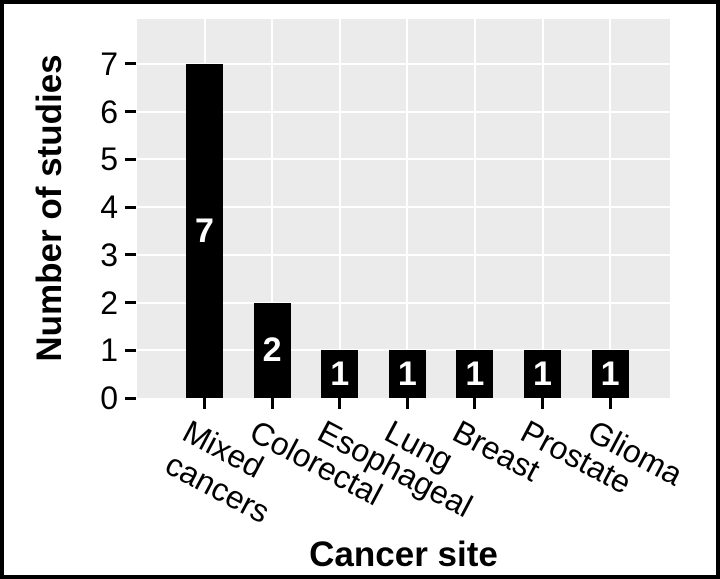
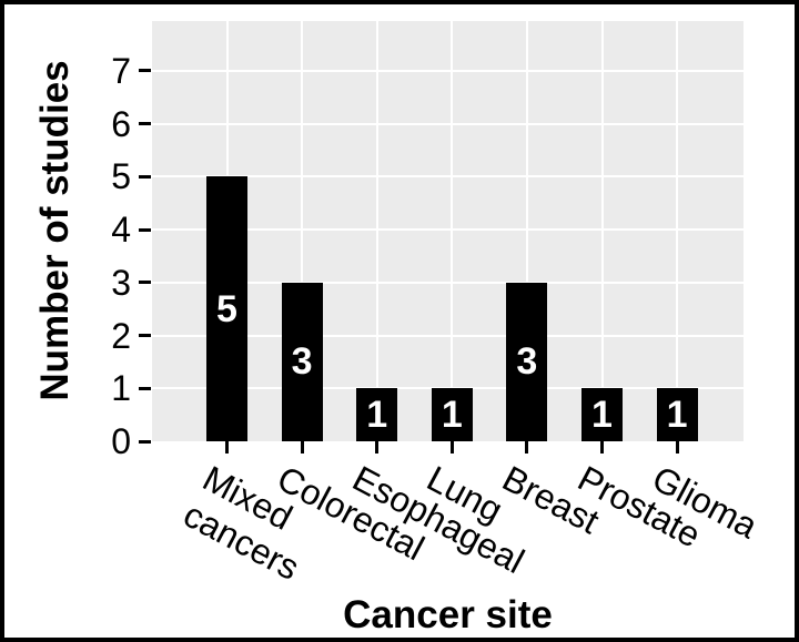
Mixed cancers: 7 -> 5
Colorectal: 2 -> 3
Breast: 1 -> 3
